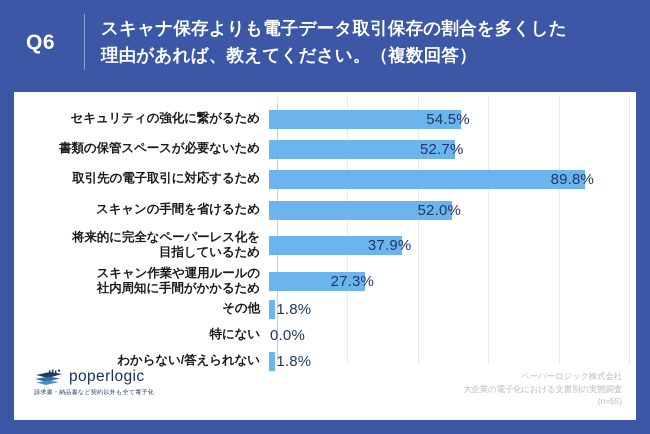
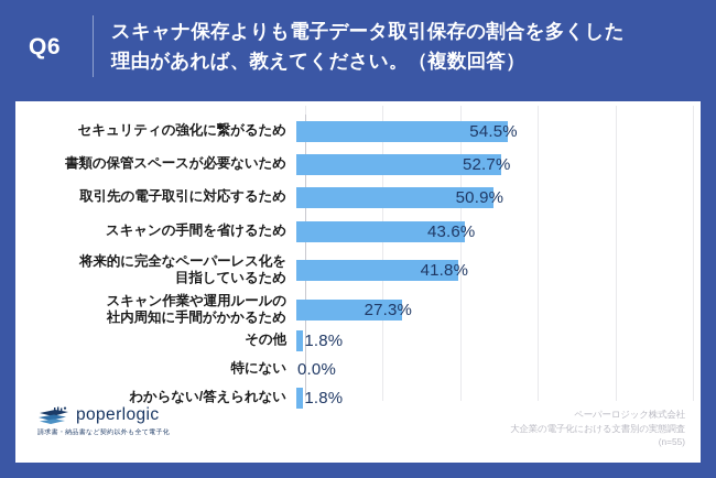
取引先の電子取引に対応するため: 89.8% -> 50.9%
スキャンの手間を省けるため: 52.0% -> 43.6%
将来的に完全なペーパーレス化を 目指しているため: 37.9% -> 41.8%
